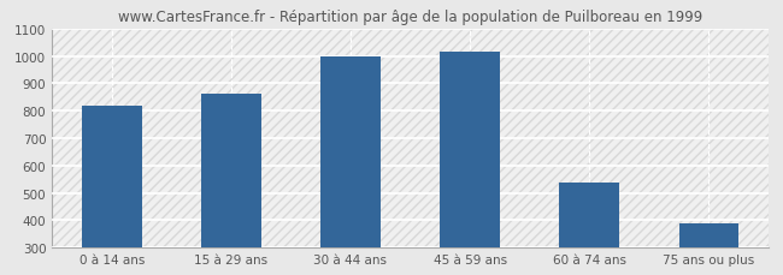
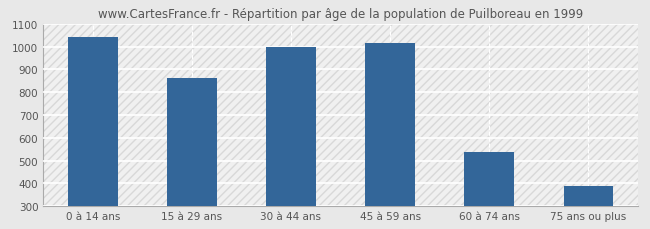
0 à 14 ans: 820 -> 1040
